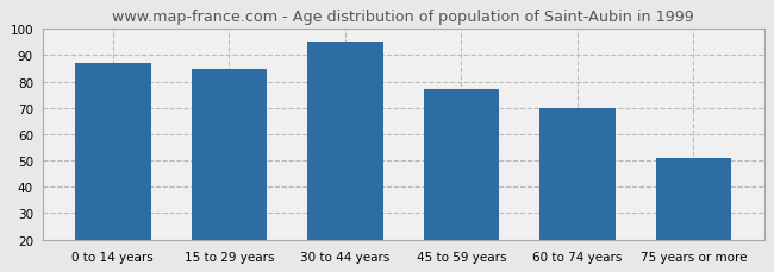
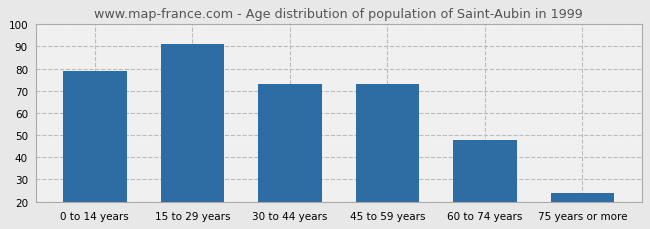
0 to 14 years: 87 -> 79
15 to 29 years: 85 -> 91
30 to 44 years: 95 -> 73
45 to 59 years: 77 -> 73
60 to 74 years: 70 -> 48
75 years or more: 51 -> 24
